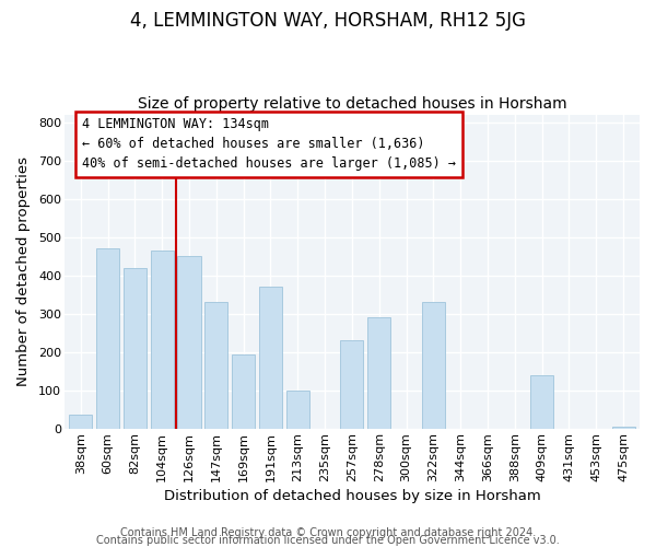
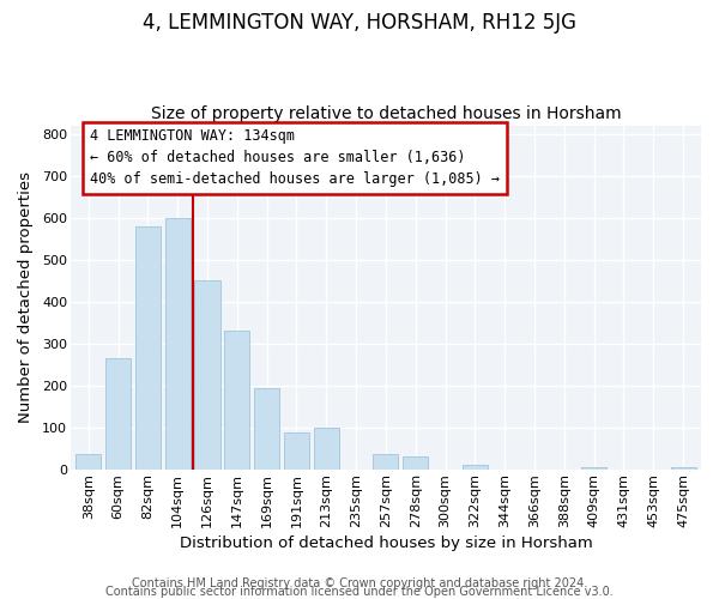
60sqm: 470 -> 265
82sqm: 420 -> 580
104sqm: 465 -> 600
191sqm: 370 -> 90
257sqm: 230 -> 38
278sqm: 290 -> 33
322sqm: 330 -> 12
409sqm: 140 -> 5
